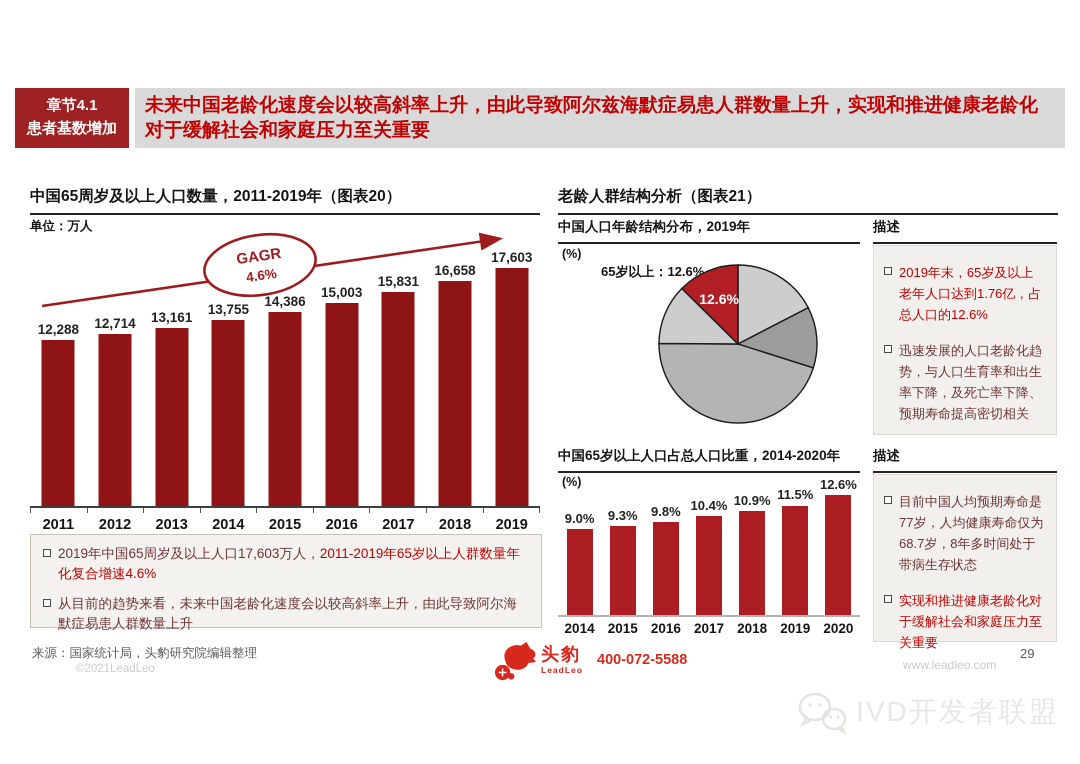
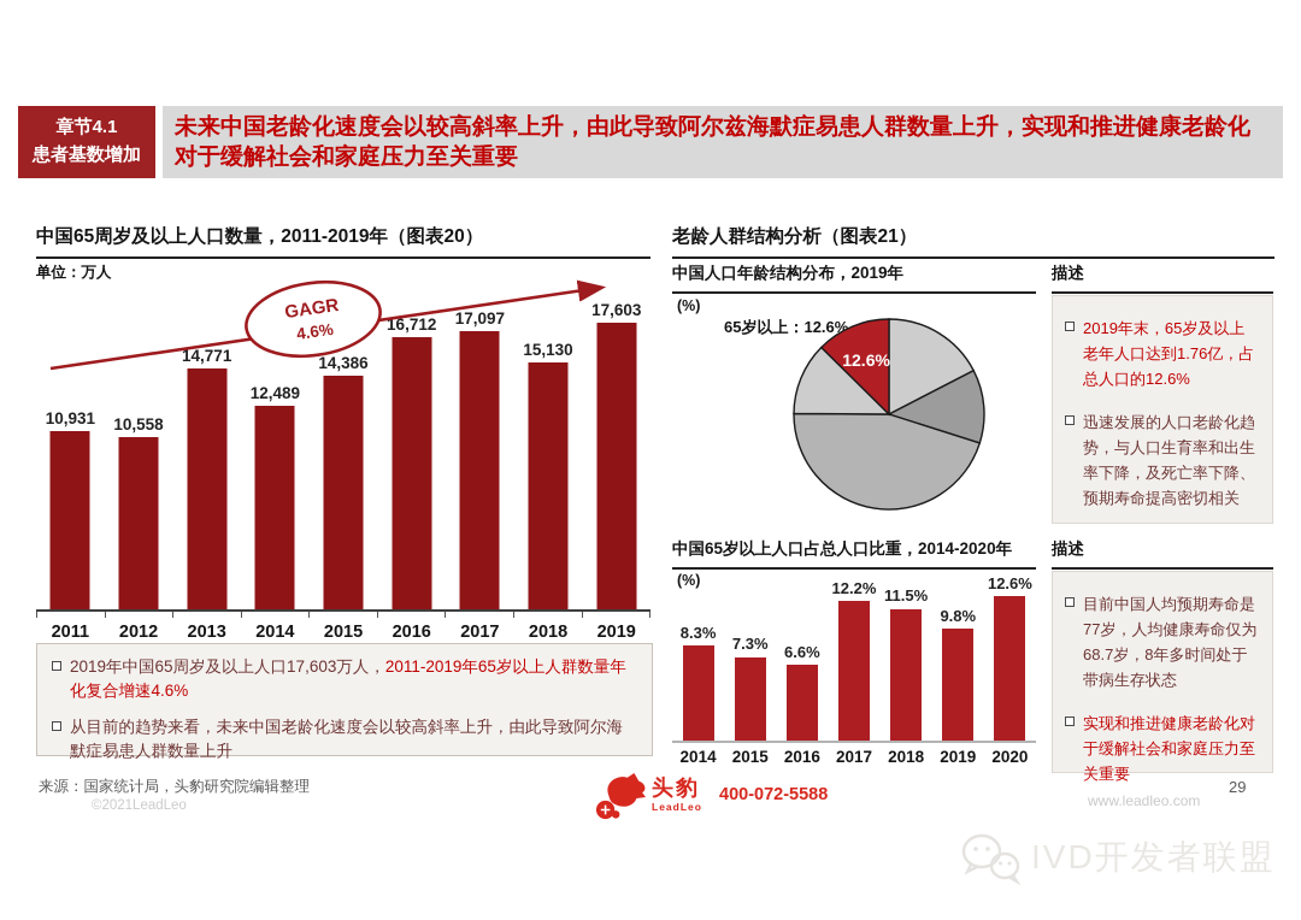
中国65周岁及以上人口数量，2011-2019年（图表20）/2011: 12,288 -> 10,931
中国65周岁及以上人口数量，2011-2019年（图表20）/2012: 12,714 -> 10,558
中国65周岁及以上人口数量，2011-2019年（图表20）/2013: 13,161 -> 14,771
中国65周岁及以上人口数量，2011-2019年（图表20）/2014: 13,755 -> 12,489
中国65周岁及以上人口数量，2011-2019年（图表20）/2016: 15,003 -> 16,712
中国65周岁及以上人口数量，2011-2019年（图表20）/2017: 15,831 -> 17,097
中国65周岁及以上人口数量，2011-2019年（图表20）/2018: 16,658 -> 15,130
中国65岁以上人口占总人口比重，2014-2020年/2014: 9.0% -> 8.3%
中国65岁以上人口占总人口比重，2014-2020年/2015: 9.3% -> 7.3%
中国65岁以上人口占总人口比重，2014-2020年/2016: 9.8% -> 6.6%
中国65岁以上人口占总人口比重，2014-2020年/2017: 10.4% -> 12.2%
中国65岁以上人口占总人口比重，2014-2020年/2018: 10.9% -> 11.5%
中国65岁以上人口占总人口比重，2014-2020年/2019: 11.5% -> 9.8%
